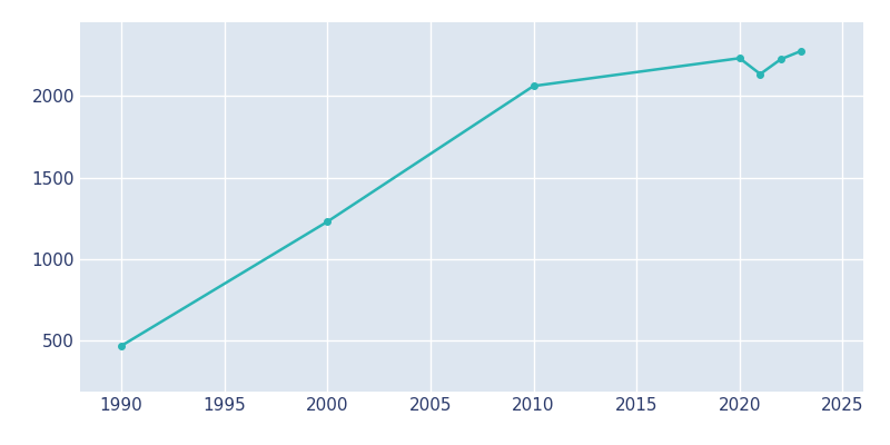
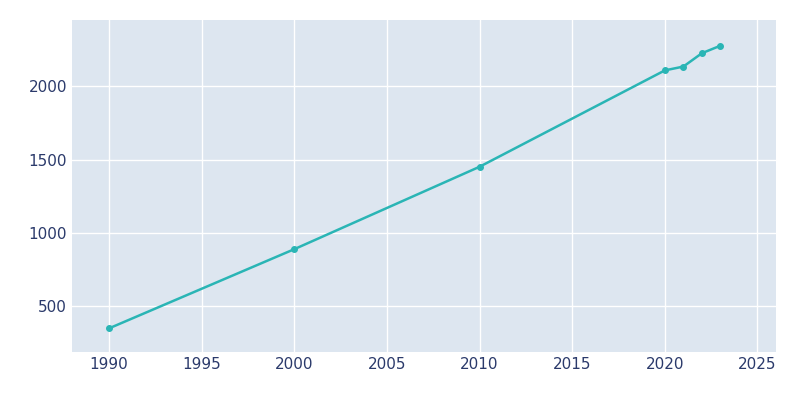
1990: 470 -> 350
2000: 1230 -> 890
2010: 2060 -> 1450
2020: 2230 -> 2110
